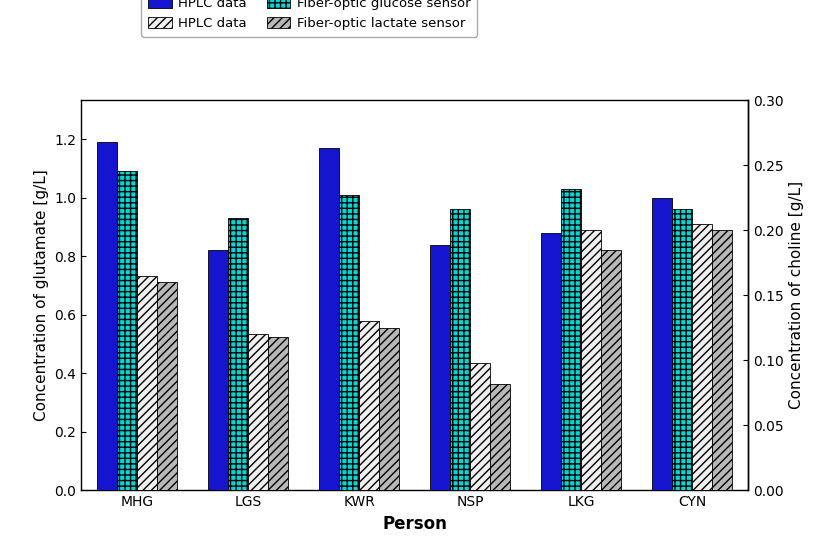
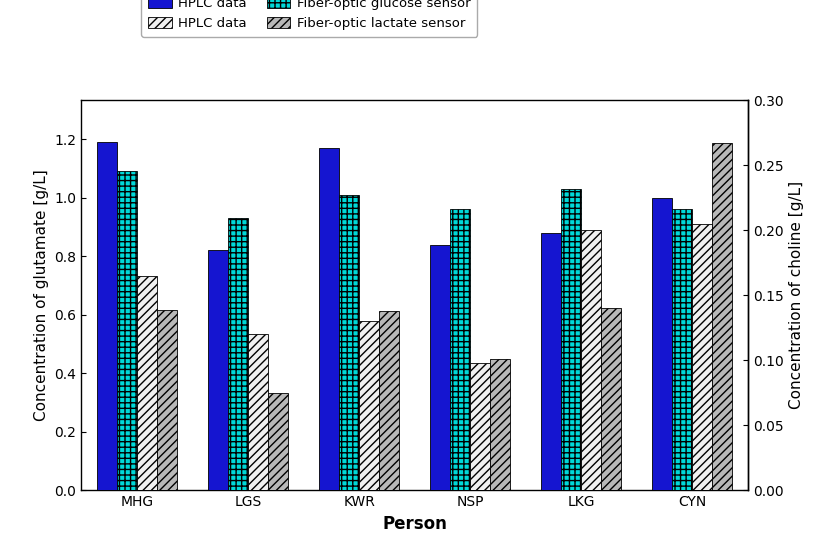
Fiber-optic lactate sensor/MHG: 0.160 -> 0.139
Fiber-optic lactate sensor/LGS: 0.118 -> 0.075
Fiber-optic lactate sensor/KWR: 0.125 -> 0.138
Fiber-optic lactate sensor/NSP: 0.082 -> 0.101
Fiber-optic lactate sensor/LKG: 0.185 -> 0.140
Fiber-optic lactate sensor/CYN: 0.200 -> 0.267
